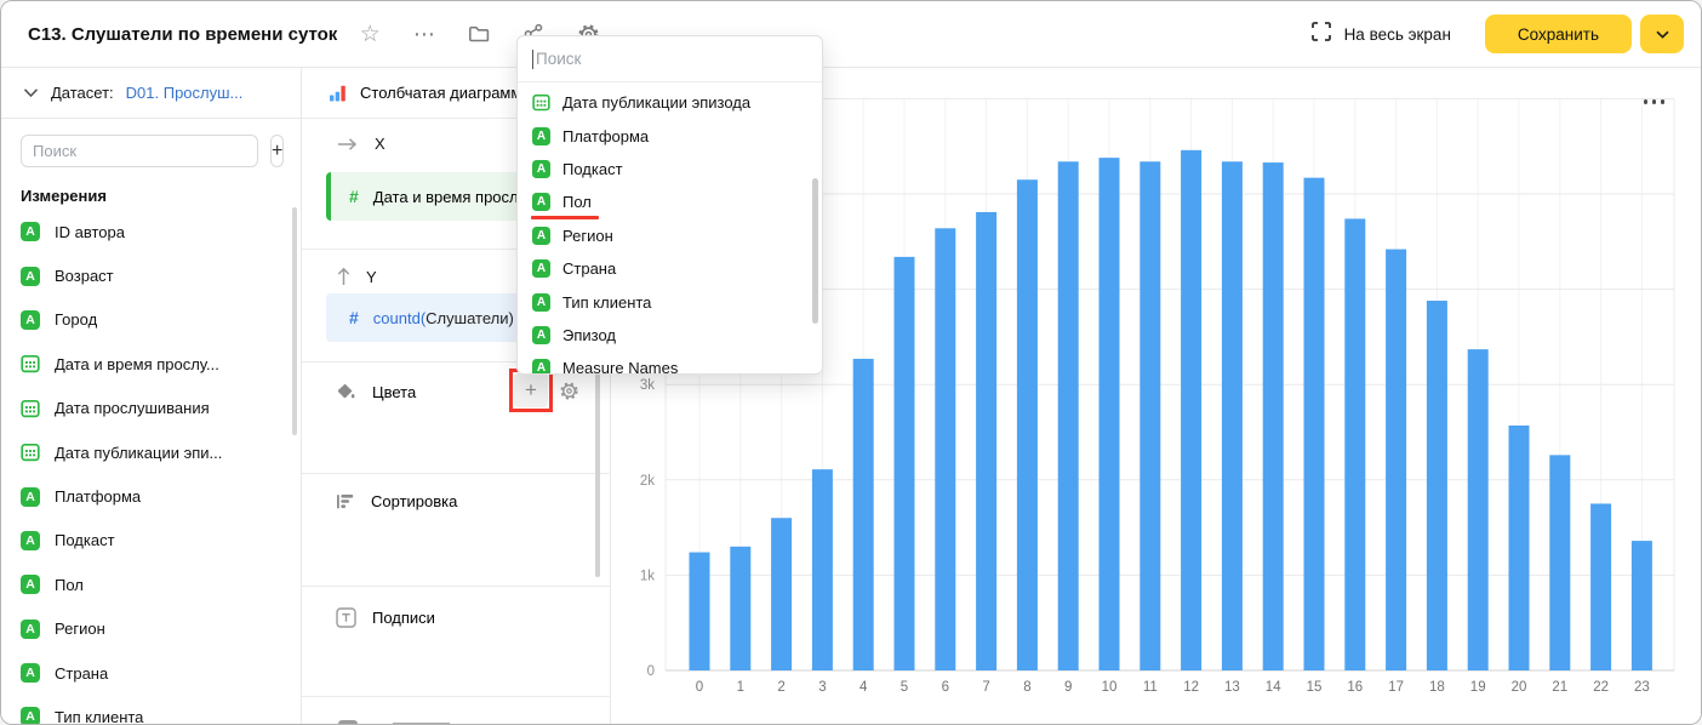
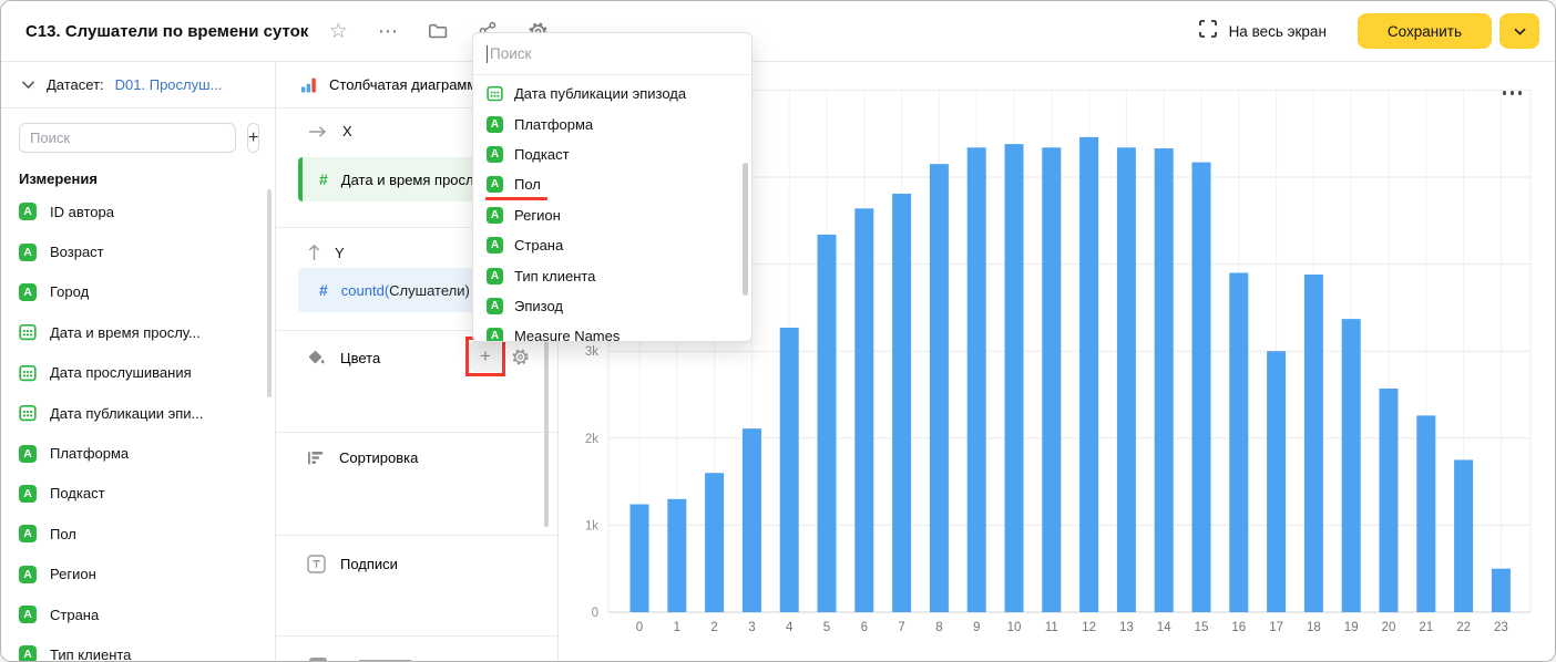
16: 4.7k -> 3.9k
17: 4.4k -> 3.0k
23: 1.4k -> 0.5k
